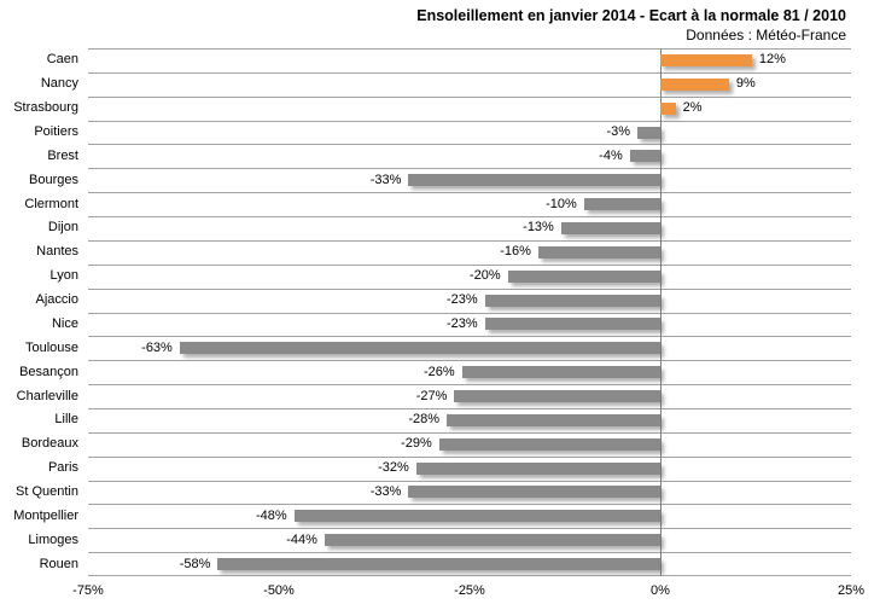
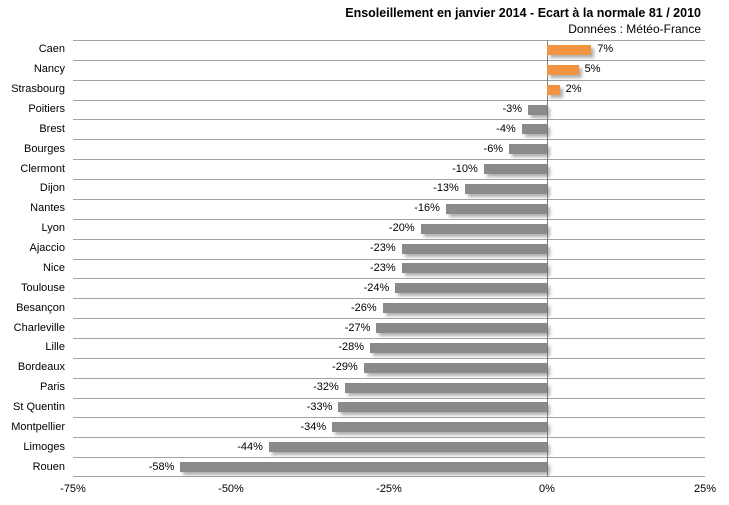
Caen: 12% -> 7%
Nancy: 9% -> 5%
Bourges: -33% -> -6%
Toulouse: -63% -> -24%
Montpellier: -48% -> -34%
